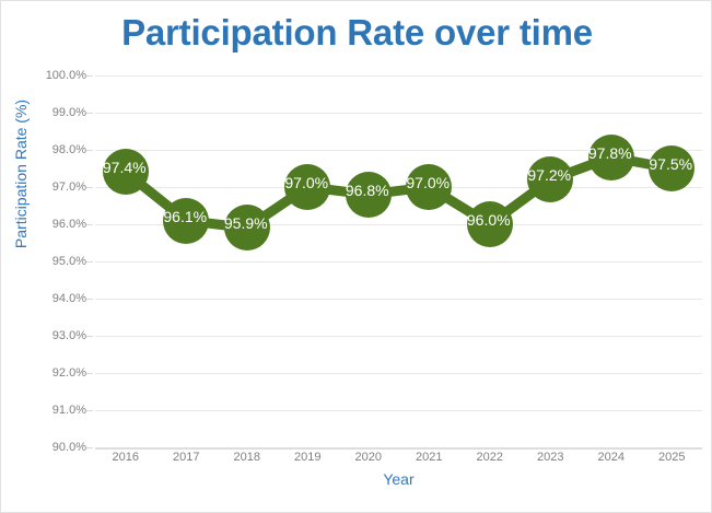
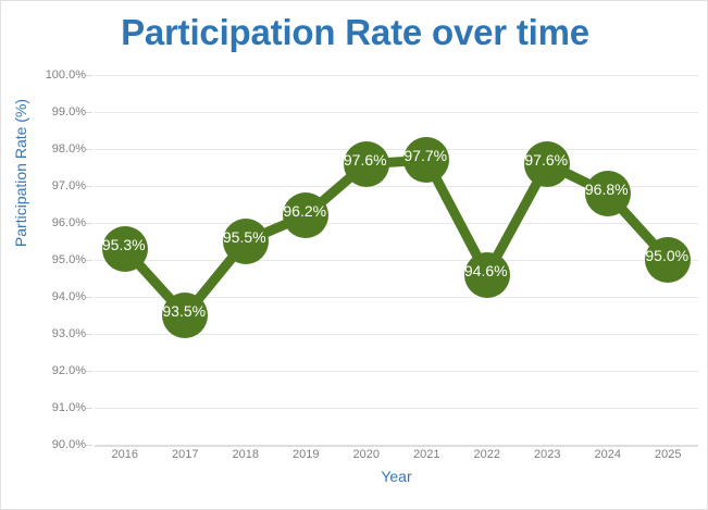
2016: 97.4% -> 95.3%
2017: 96.1% -> 93.5%
2018: 95.9% -> 95.5%
2019: 97.0% -> 96.2%
2020: 96.8% -> 97.6%
2021: 97.0% -> 97.7%
2022: 96.0% -> 94.6%
2023: 97.2% -> 97.6%
2024: 97.8% -> 96.8%
2025: 97.5% -> 95.0%
